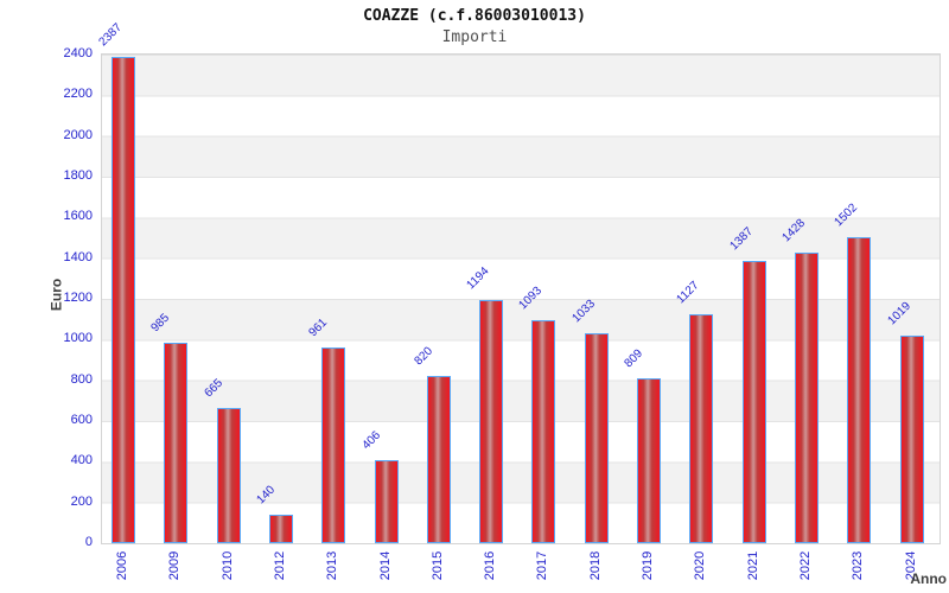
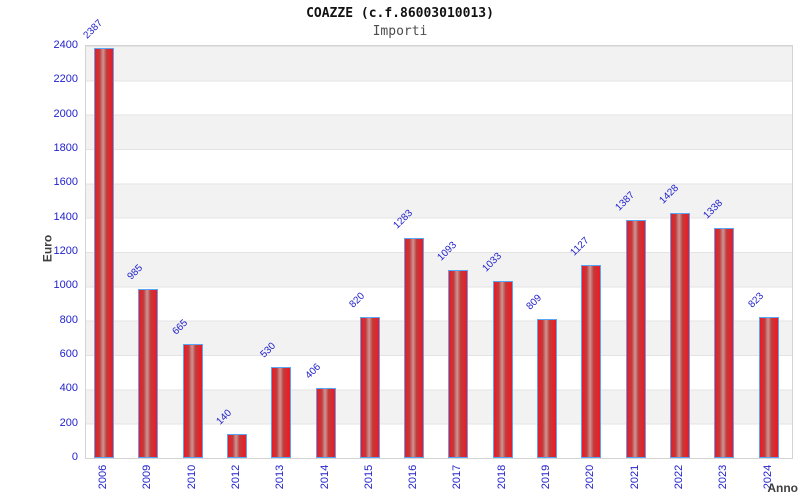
2013: 961 -> 530
2016: 1194 -> 1283
2023: 1502 -> 1338
2024: 1019 -> 823
